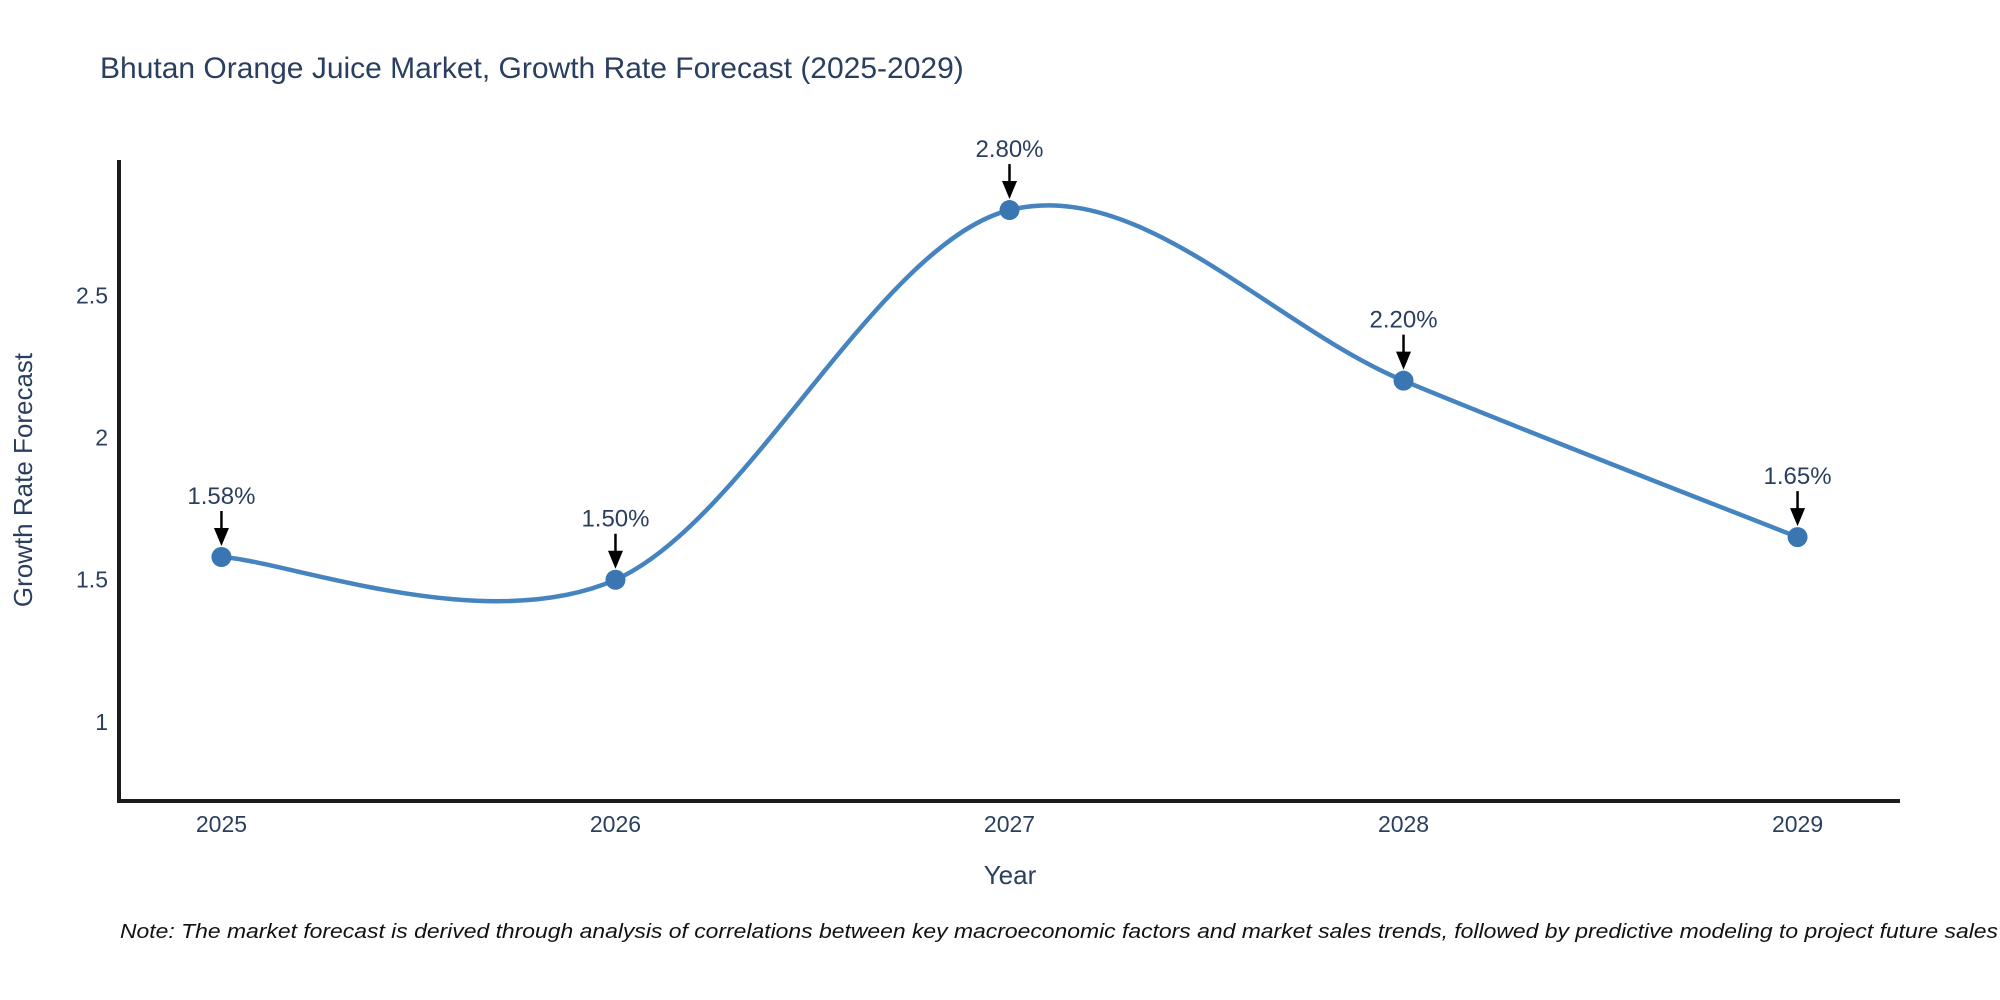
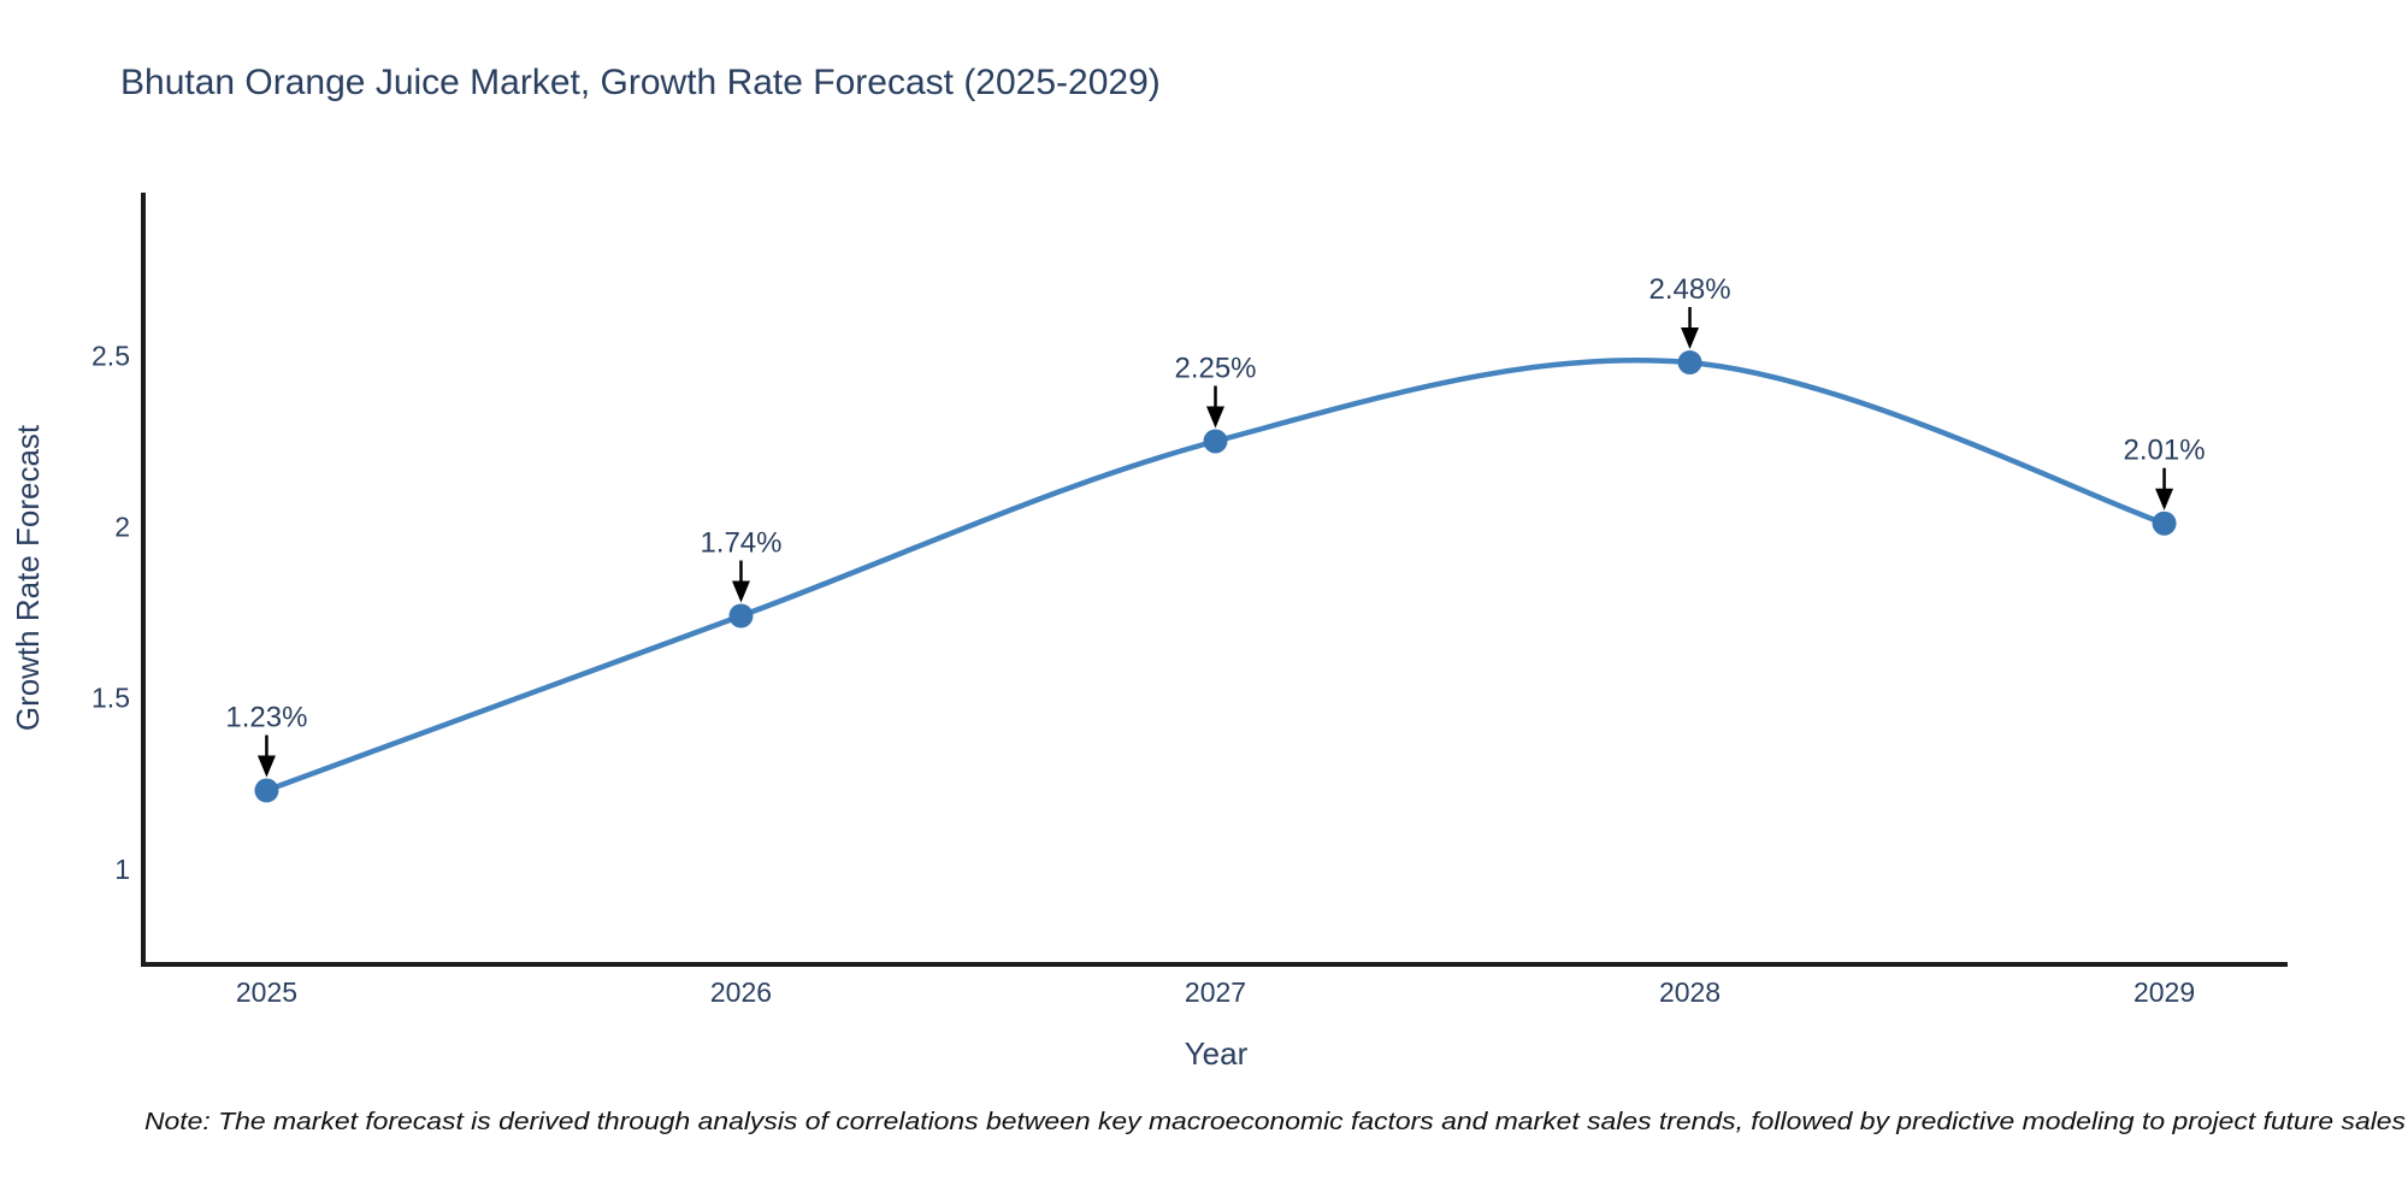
2025: 1.58% -> 1.23%
2026: 1.50% -> 1.74%
2027: 2.80% -> 2.25%
2028: 2.20% -> 2.48%
2029: 1.65% -> 2.01%
